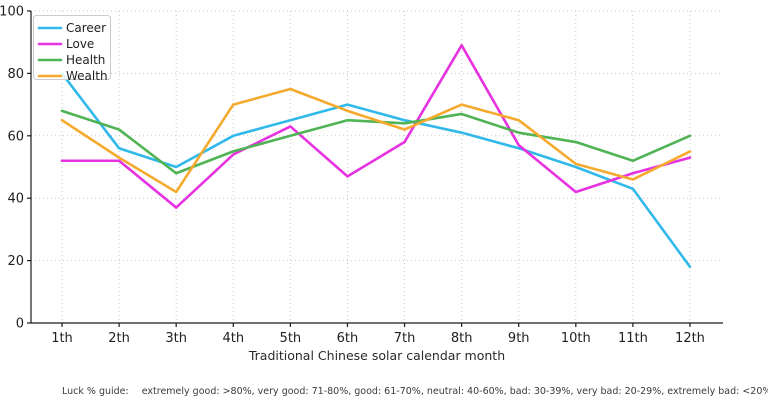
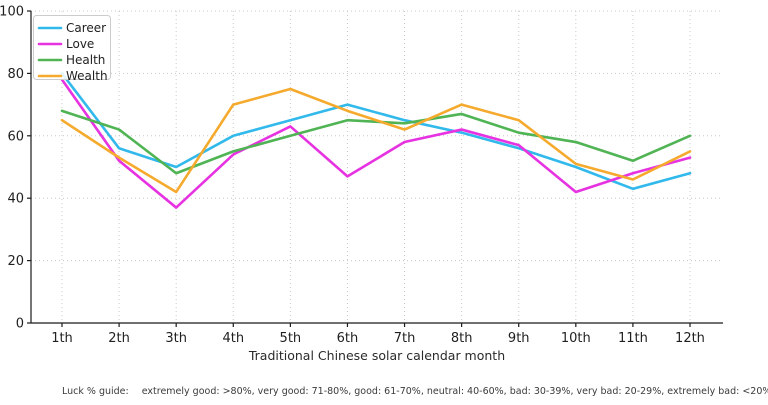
Love/1th: 52 -> 78
Love/8th: 89 -> 62
Career/12th: 18 -> 48
